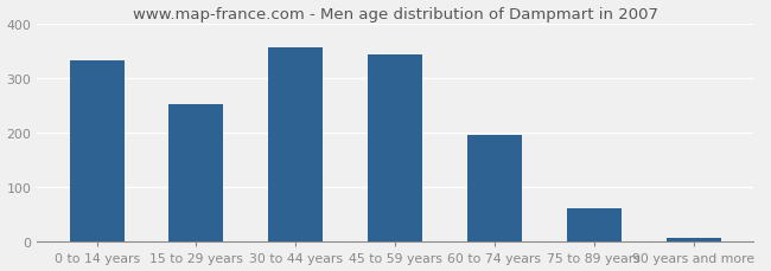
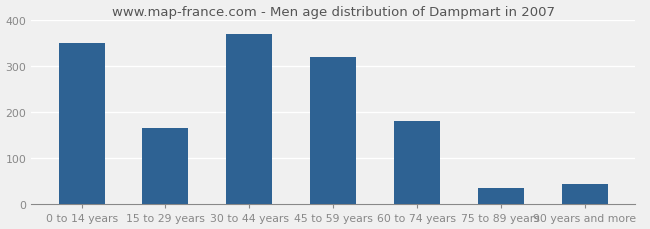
0 to 14 years: 333 -> 350
15 to 29 years: 253 -> 165
30 to 44 years: 357 -> 370
45 to 59 years: 343 -> 320
60 to 74 years: 197 -> 180
75 to 89 years: 62 -> 35
90 years and more: 7 -> 45
